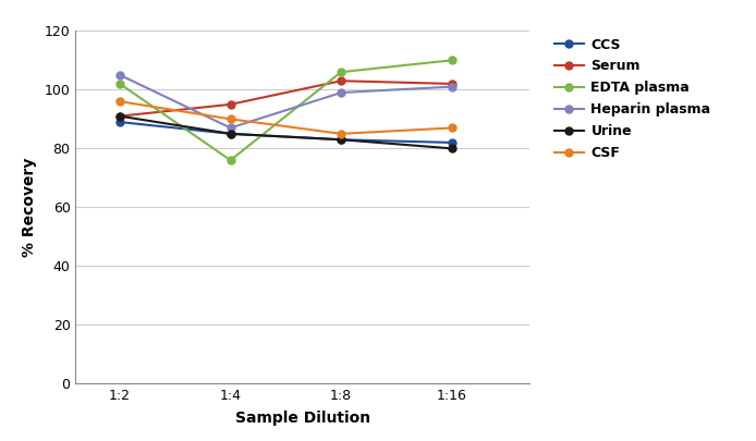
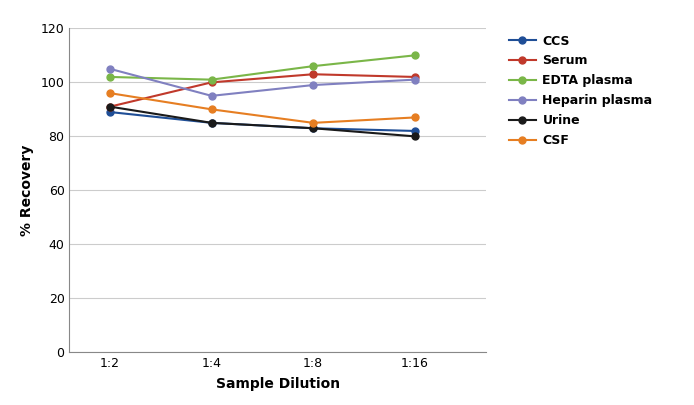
Serum/1:4: 95 -> 100
EDTA plasma/1:4: 76 -> 101
Heparin plasma/1:4: 87 -> 95
